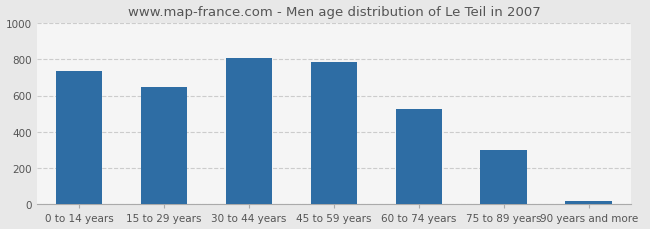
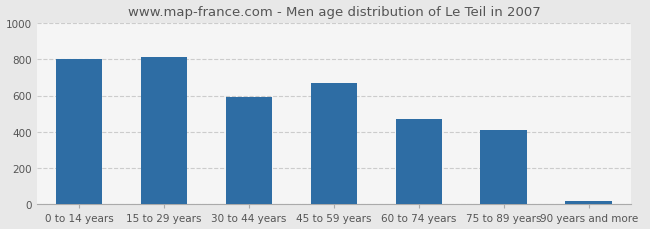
0 to 14 years: 740 -> 800
15 to 29 years: 640 -> 810
30 to 44 years: 800 -> 590
45 to 59 years: 780 -> 670
60 to 74 years: 520 -> 470
75 to 89 years: 300 -> 410
